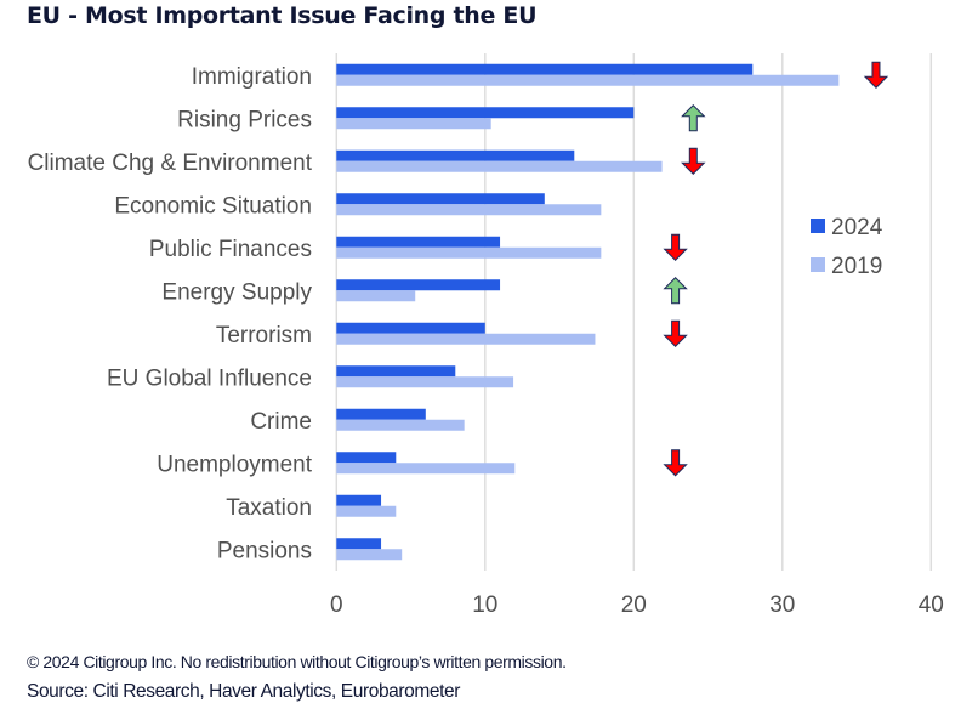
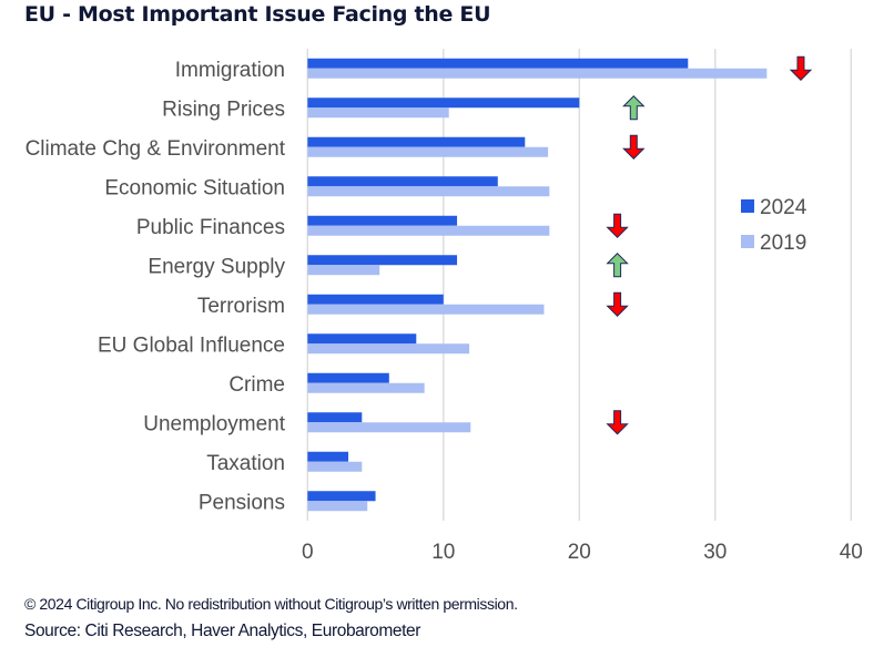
2019/Climate Chg & Environment: 21.9 -> 17.7
2024/Pensions: 3 -> 5
